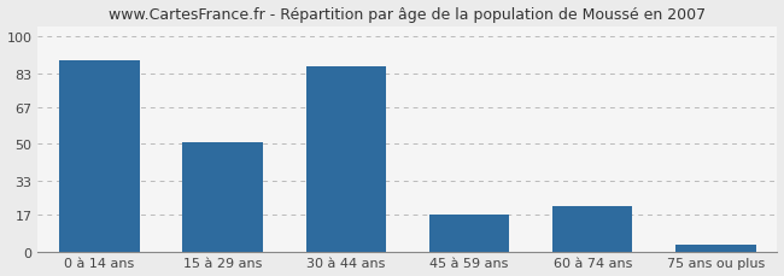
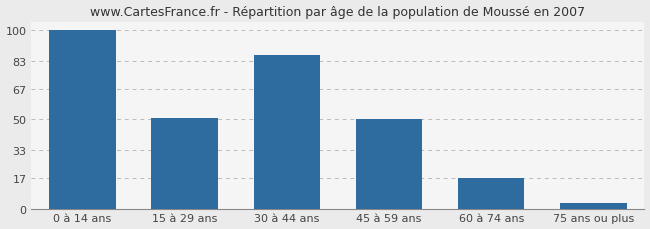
0 à 14 ans: 89 -> 100
45 à 59 ans: 17 -> 50
60 à 74 ans: 21 -> 17
